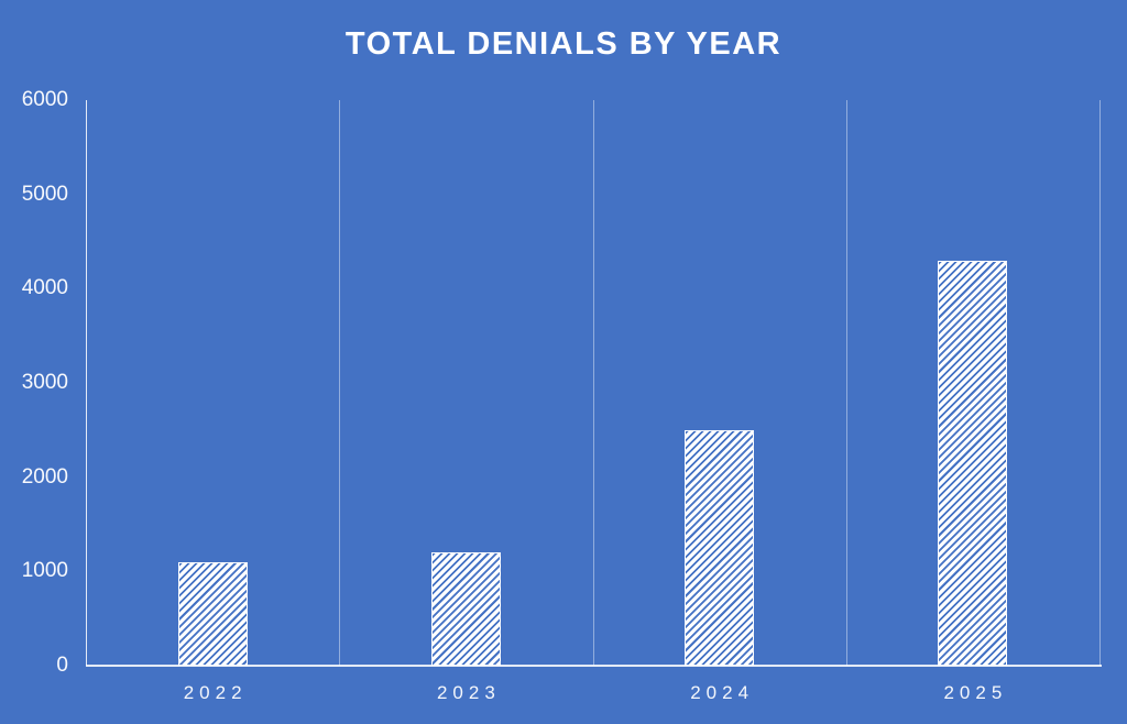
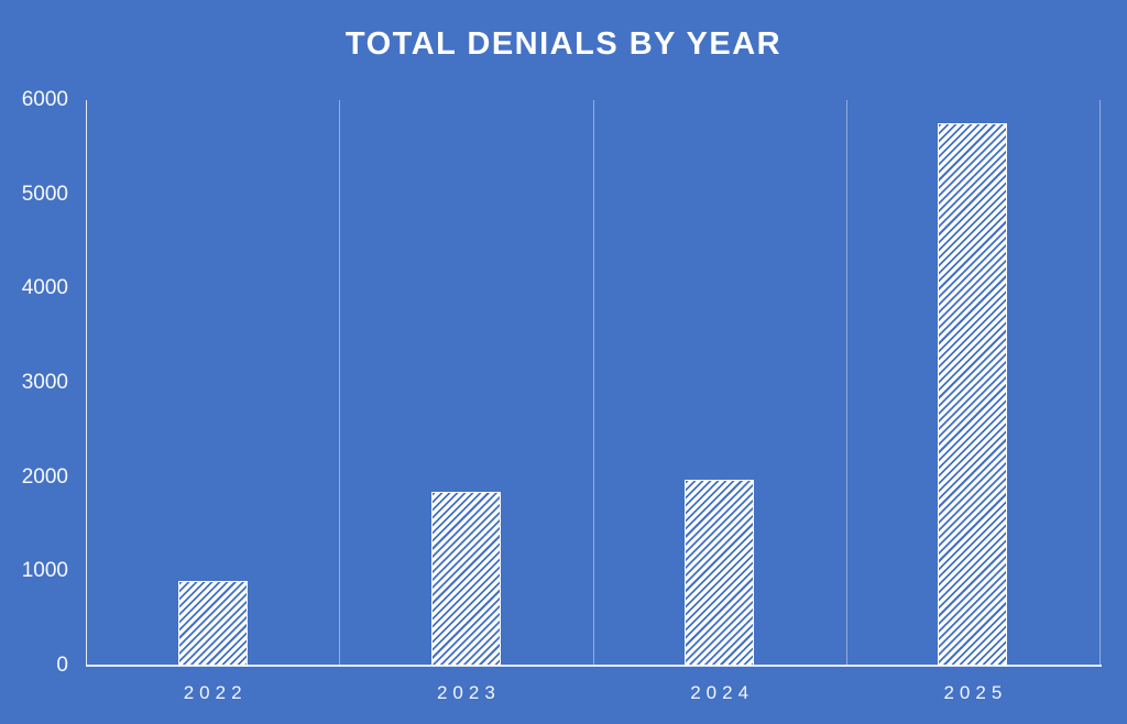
2022: 1100 -> 900
2023: 1200 -> 1800
2024: 2500 -> 2000
2025: 4300 -> 5800
